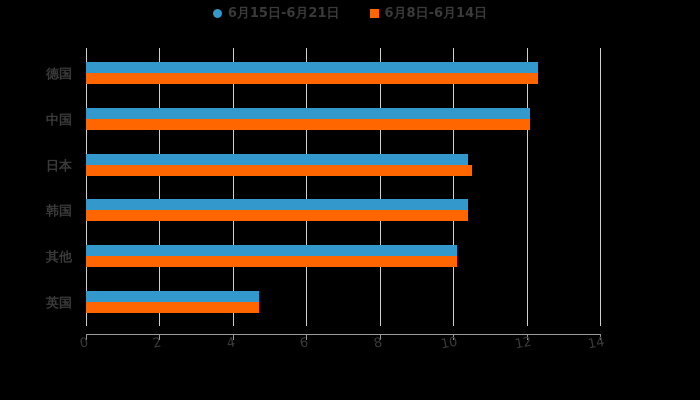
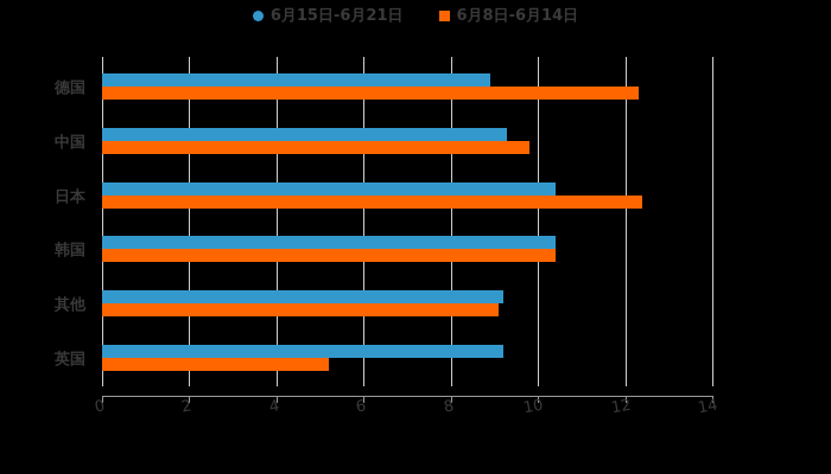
6月15日-6月21日/德国: 12.3 -> 8.9
6月15日-6月21日/中国: 12.1 -> 9.3
6月8日-6月14日/中国: 12.1 -> 9.8
6月8日-6月14日/日本: 10.5 -> 12.4
6月15日-6月21日/其他: 10.1 -> 9.2
6月8日-6月14日/其他: 10.1 -> 9.1
6月15日-6月21日/英国: 4.7 -> 9.2
6月8日-6月14日/英国: 4.7 -> 5.2
